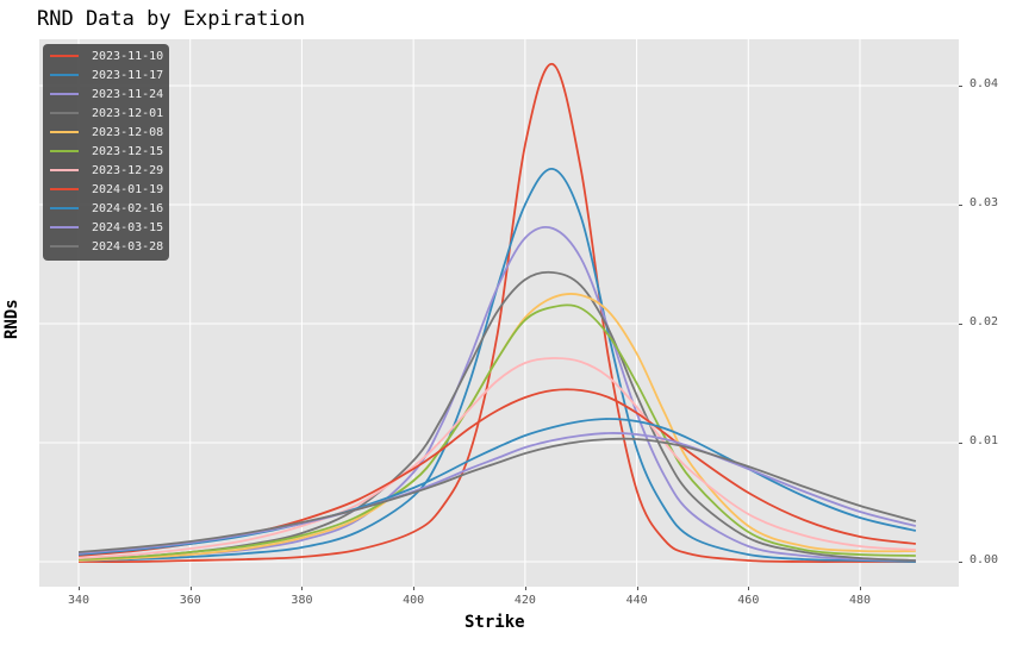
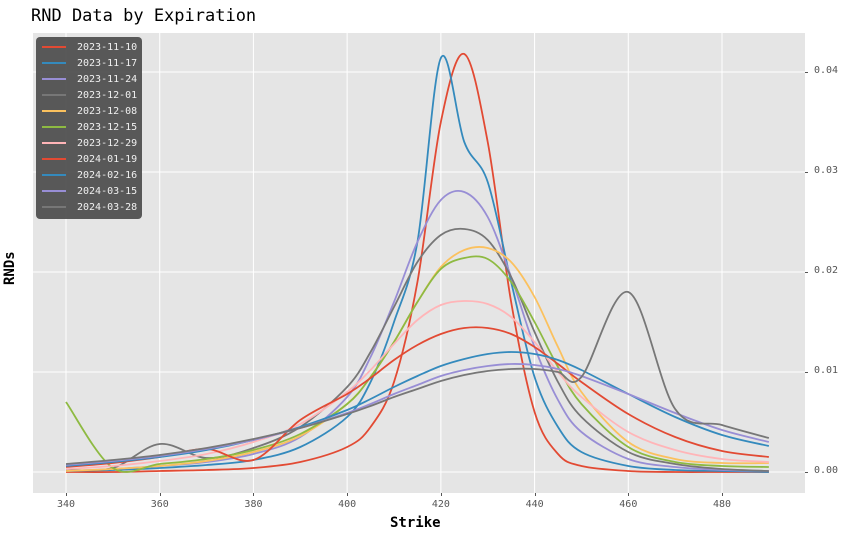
2023-12-15/340: 0.0002 -> 0.0070
2023-12-01/360: 0.0008 -> 0.0028
2024-01-19/380: 0.0035 -> 0.0012
2023-11-17/420: 0.0300 -> 0.0414
2024-03-28/460: 0.0080 -> 0.0180
